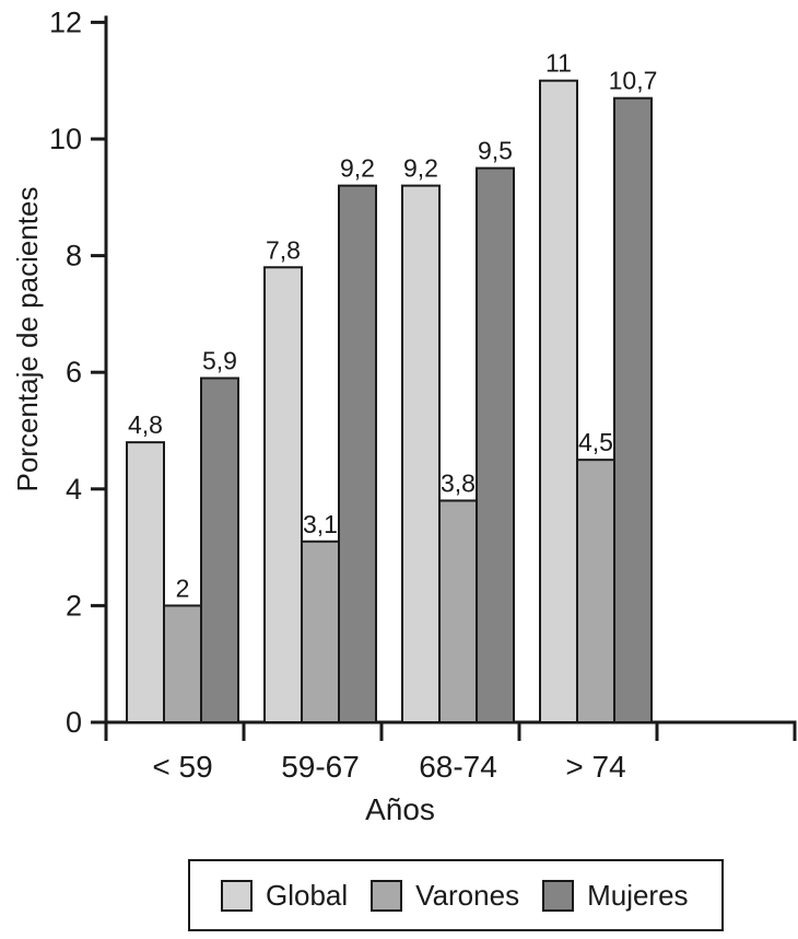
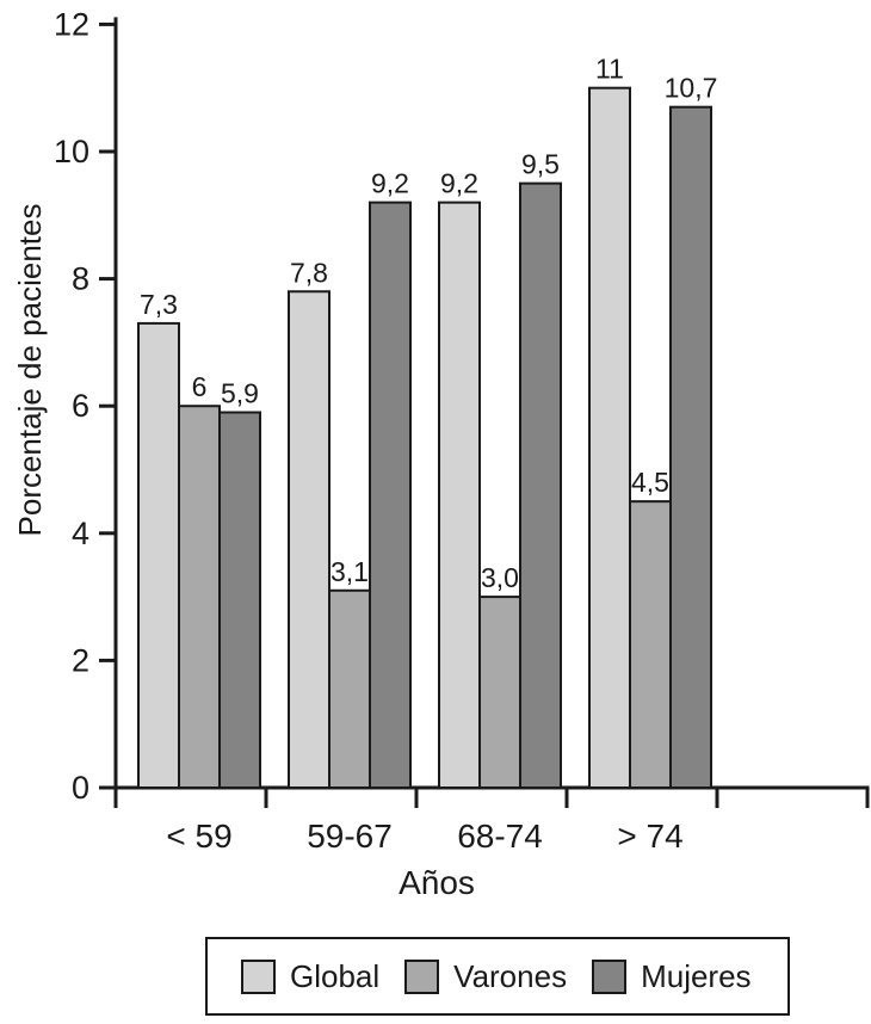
Global/< 59: 4,8 -> 7,3
Varones/< 59: 2 -> 6
Varones/68-74: 3,8 -> 3,0
